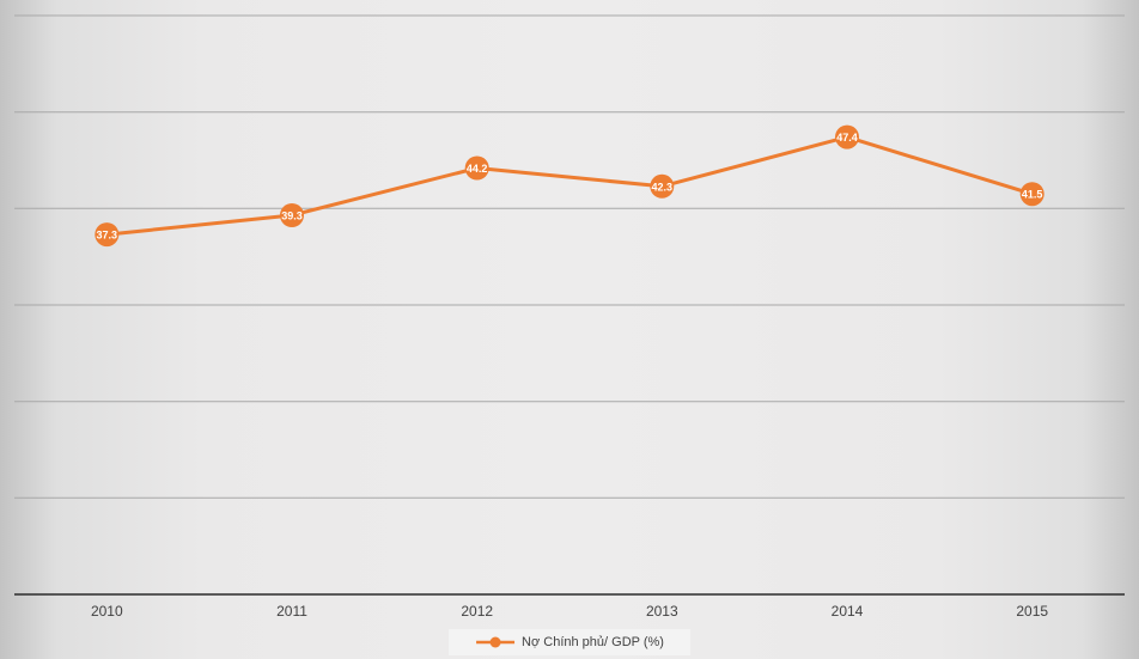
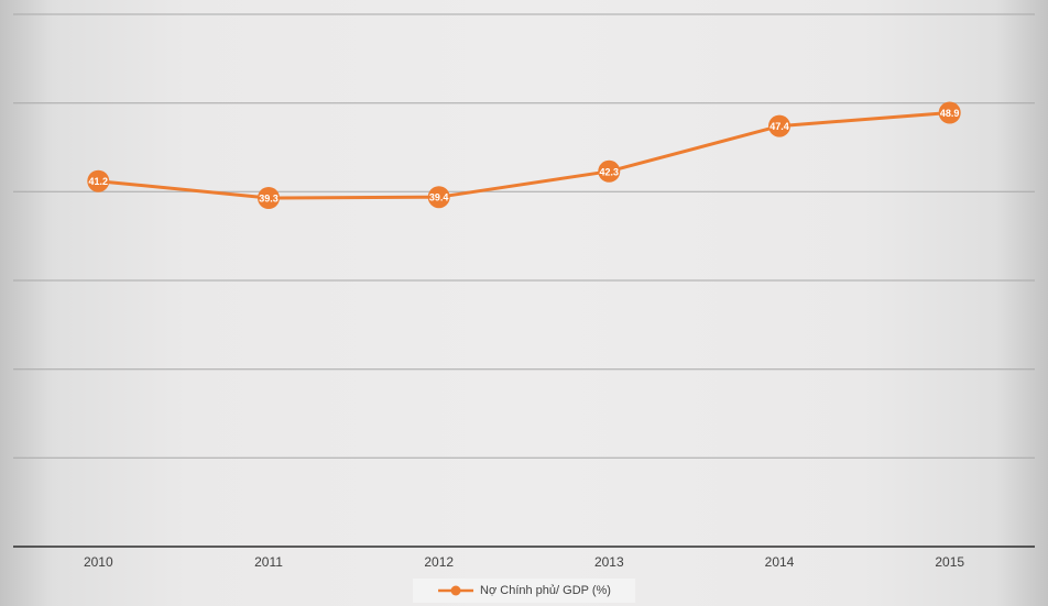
2010: 37.3 -> 41.2
2012: 44.2 -> 39.4
2015: 41.5 -> 48.9
